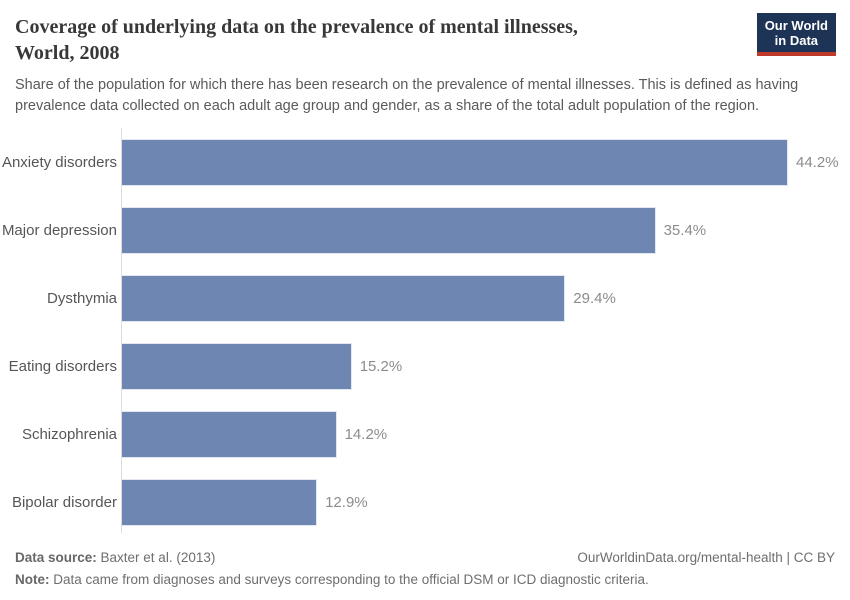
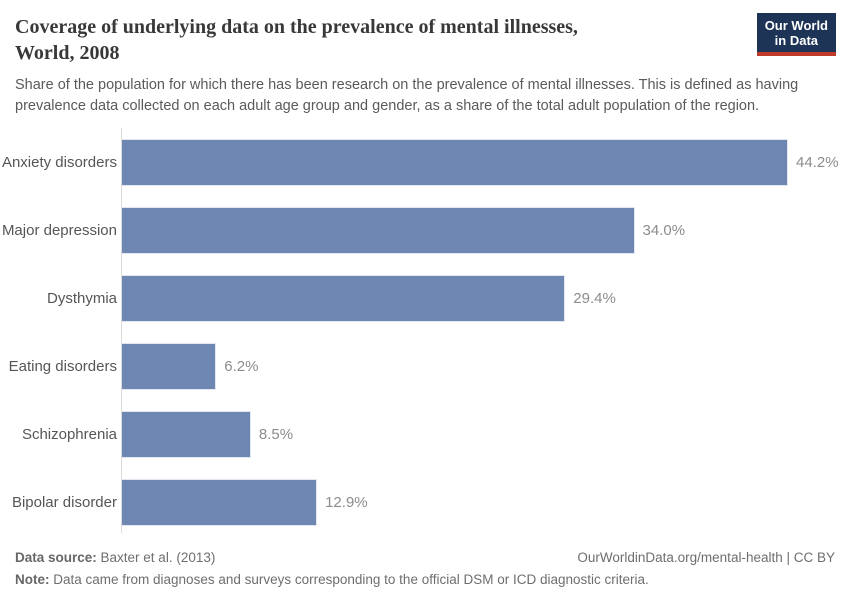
Major depression: 35.4% -> 34.0%
Eating disorders: 15.2% -> 6.2%
Schizophrenia: 14.2% -> 8.5%
